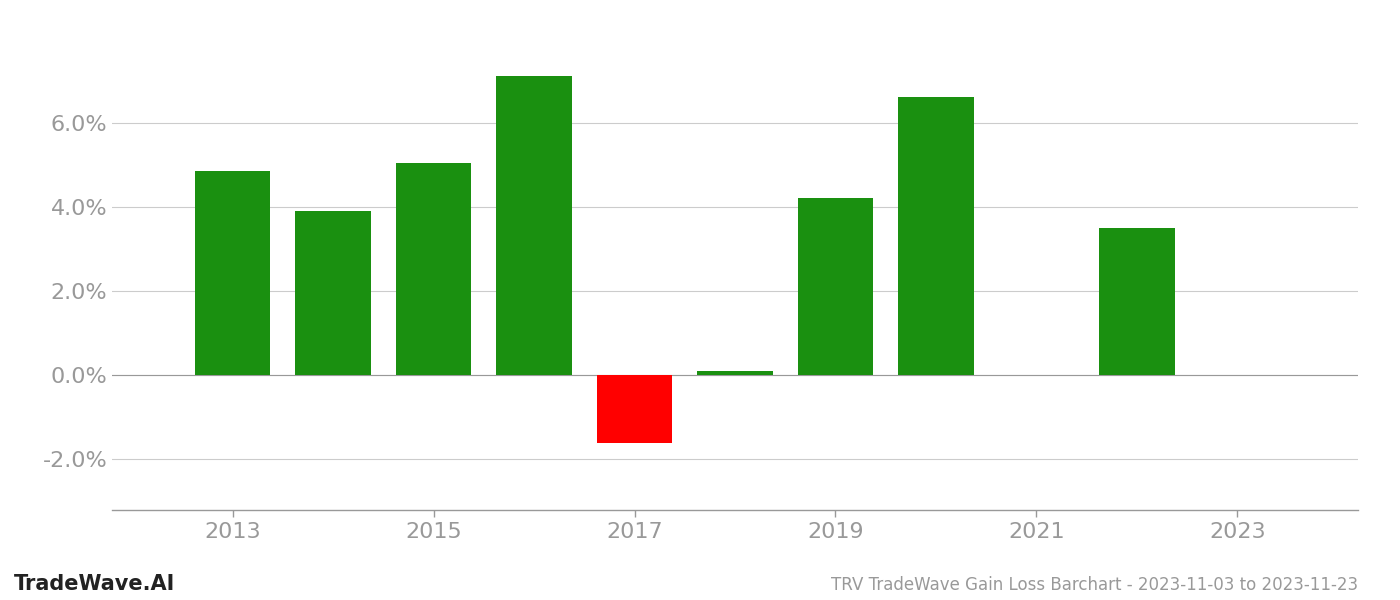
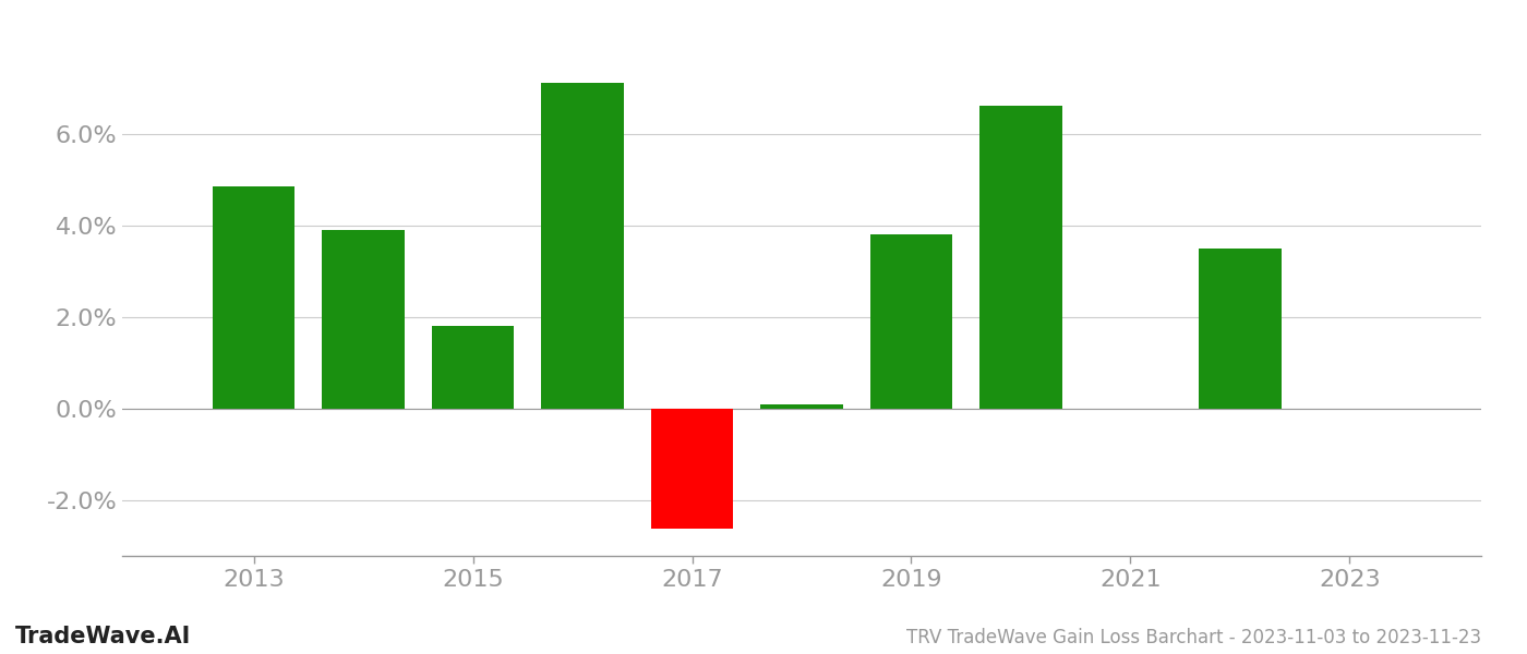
2015: 5.05% -> 1.80%
2017: -1.60% -> -2.60%
2019: 4.20% -> 3.80%
